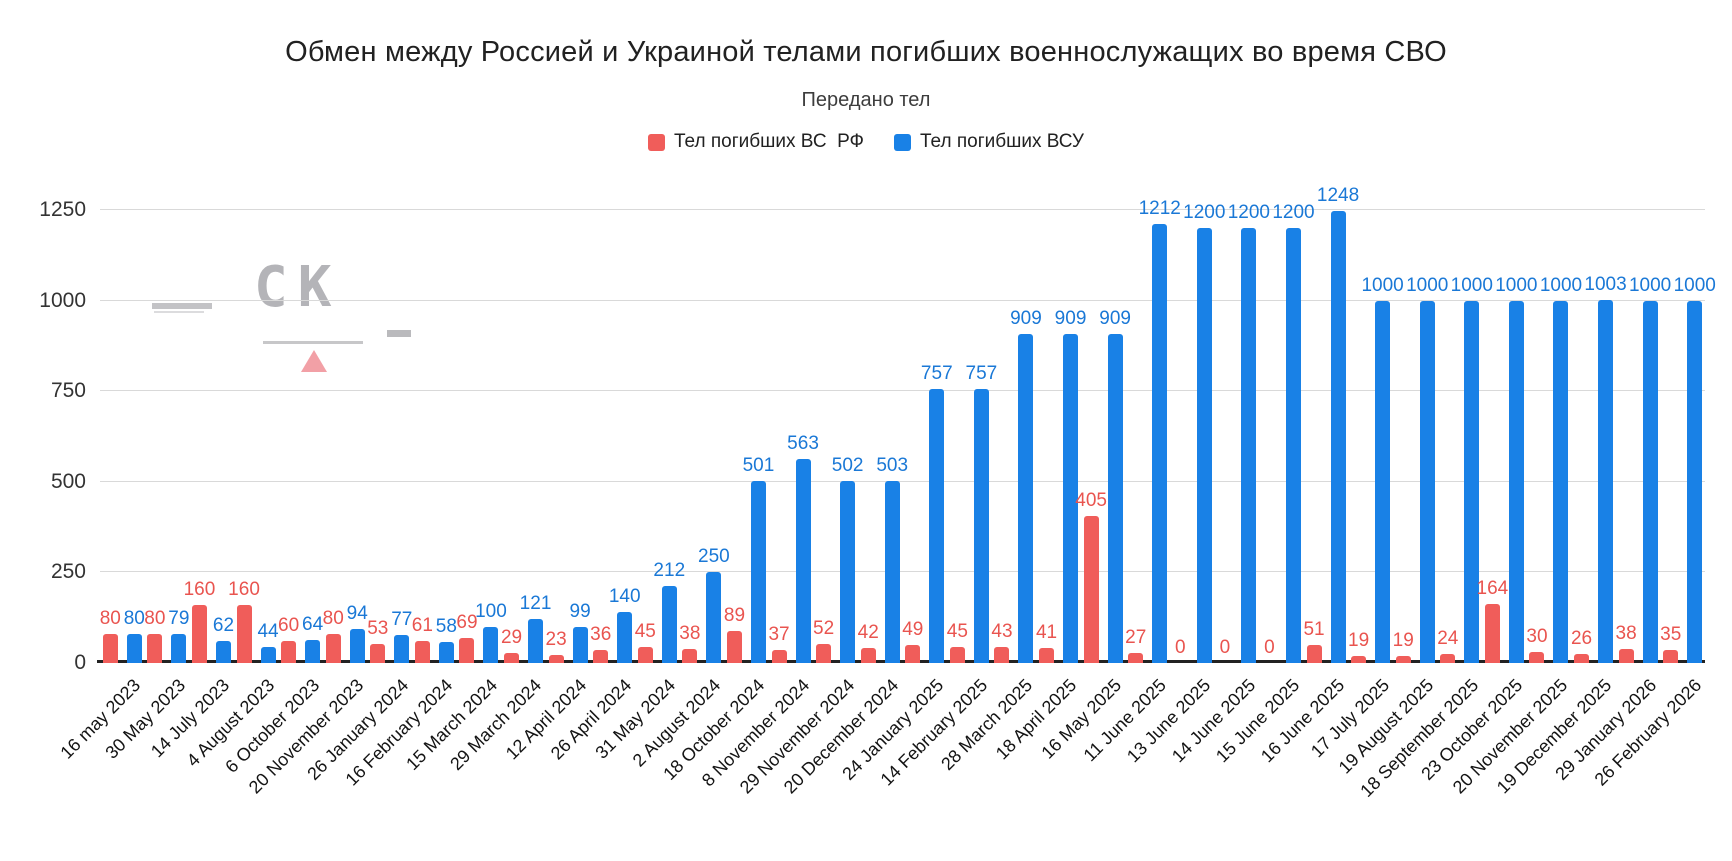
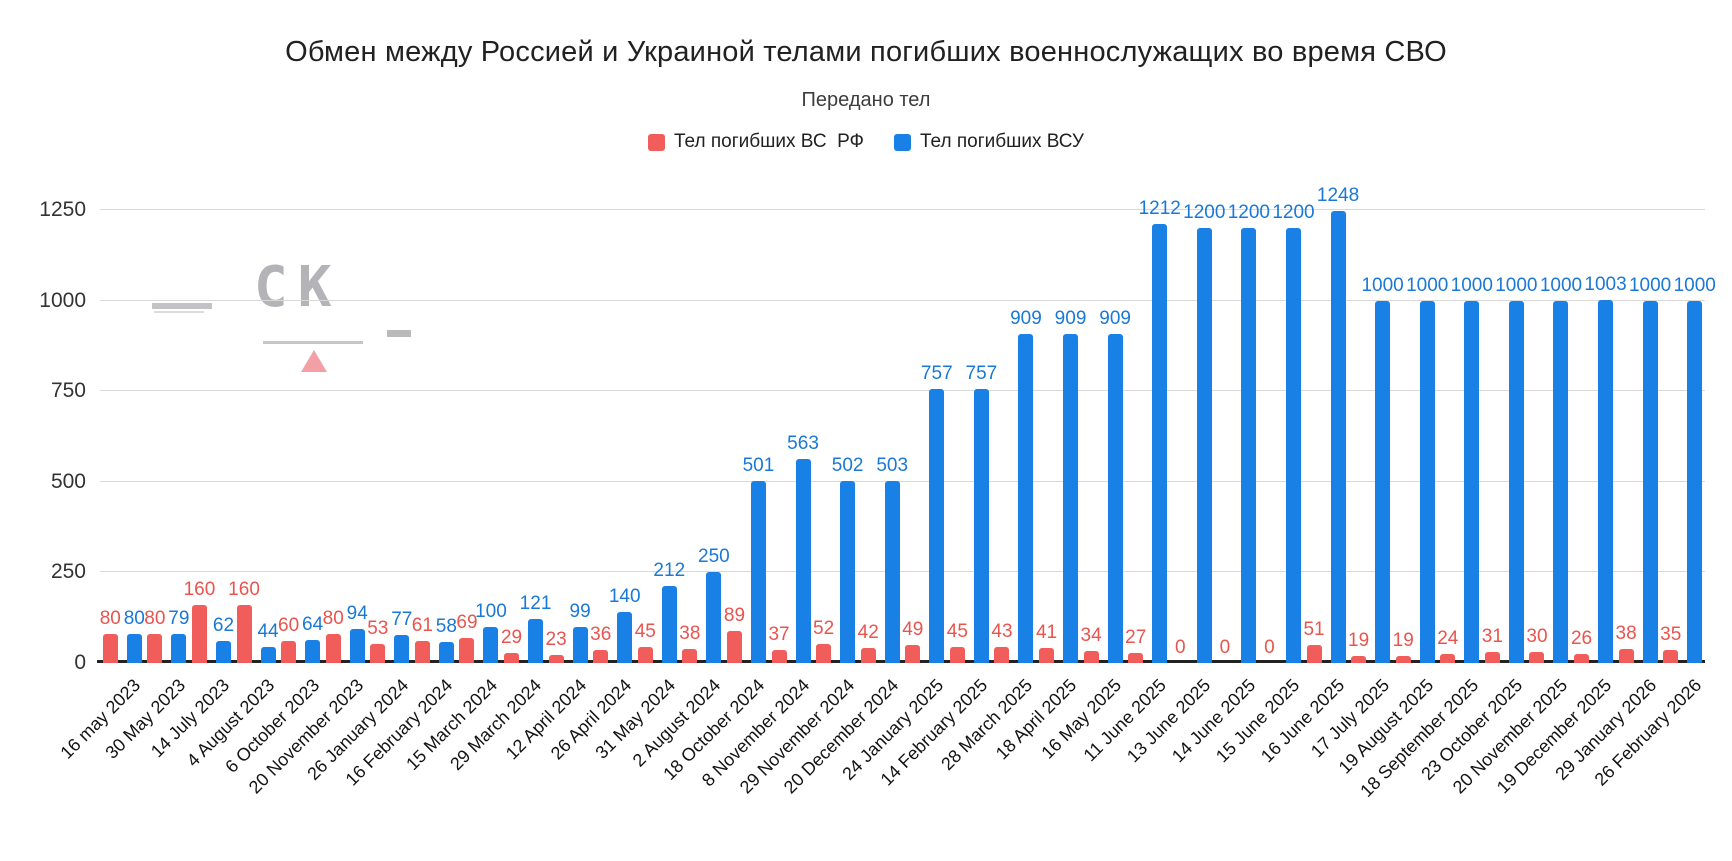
Тел погибших ВС РФ/16 May 2025: 405 -> 34
Тел погибших ВС РФ/23 October 2025: 164 -> 31
